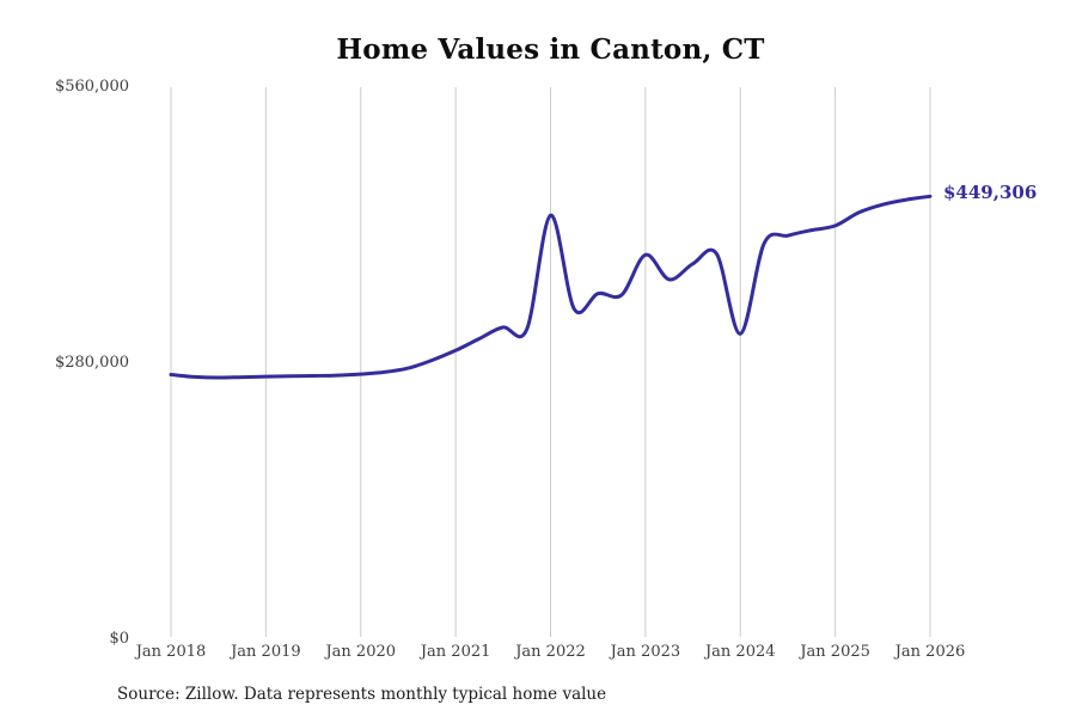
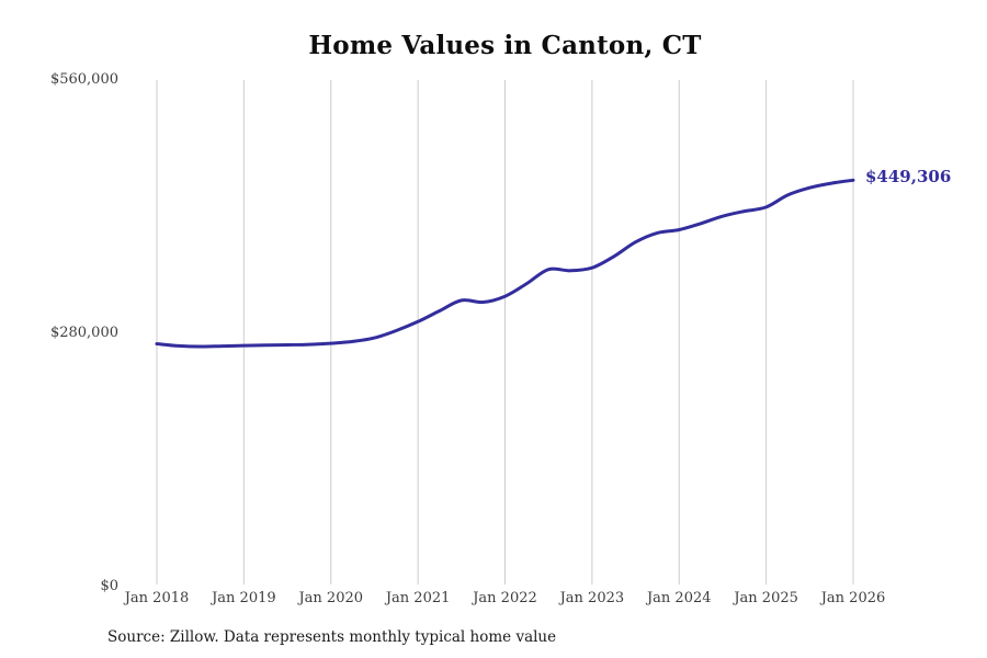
Jan 2022: $430000 -> $320000
Jan 2023: $390000 -> $350000
Jan 2024: $310000 -> $390000
